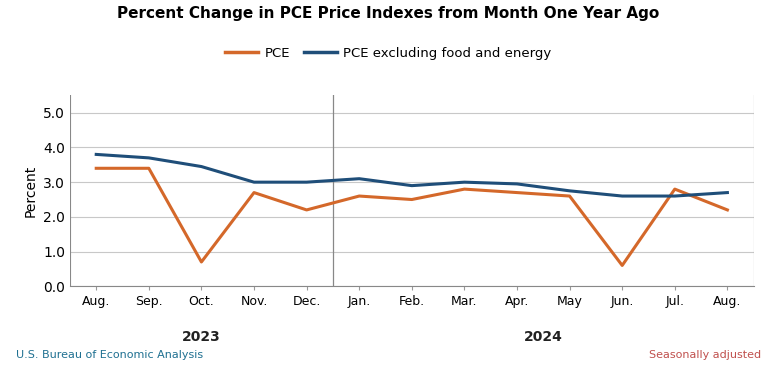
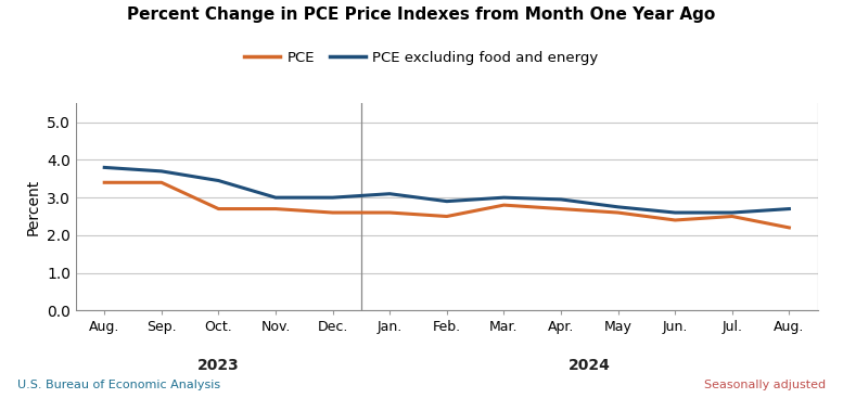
PCE/Oct.: 0.7 -> 2.7
PCE/Dec.: 2.2 -> 2.6
PCE/Jun.: 0.6 -> 2.4
PCE/Jul.: 2.8 -> 2.5
